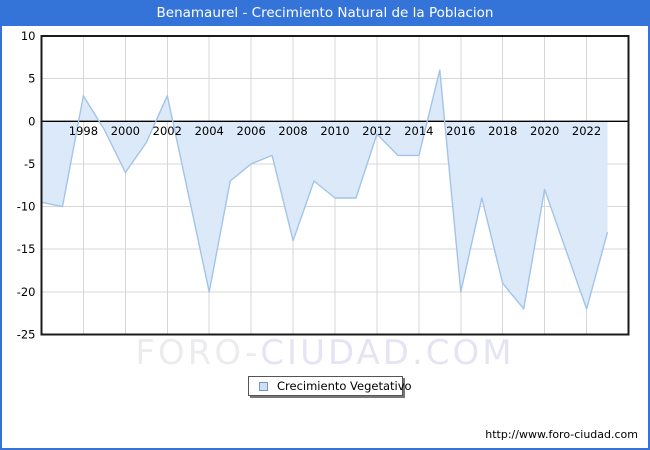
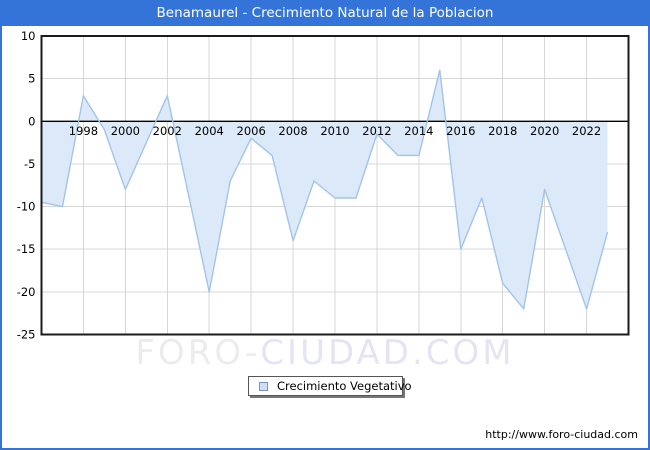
2000: -6 -> -8
2006: -5 -> -2
2016: -20 -> -15
